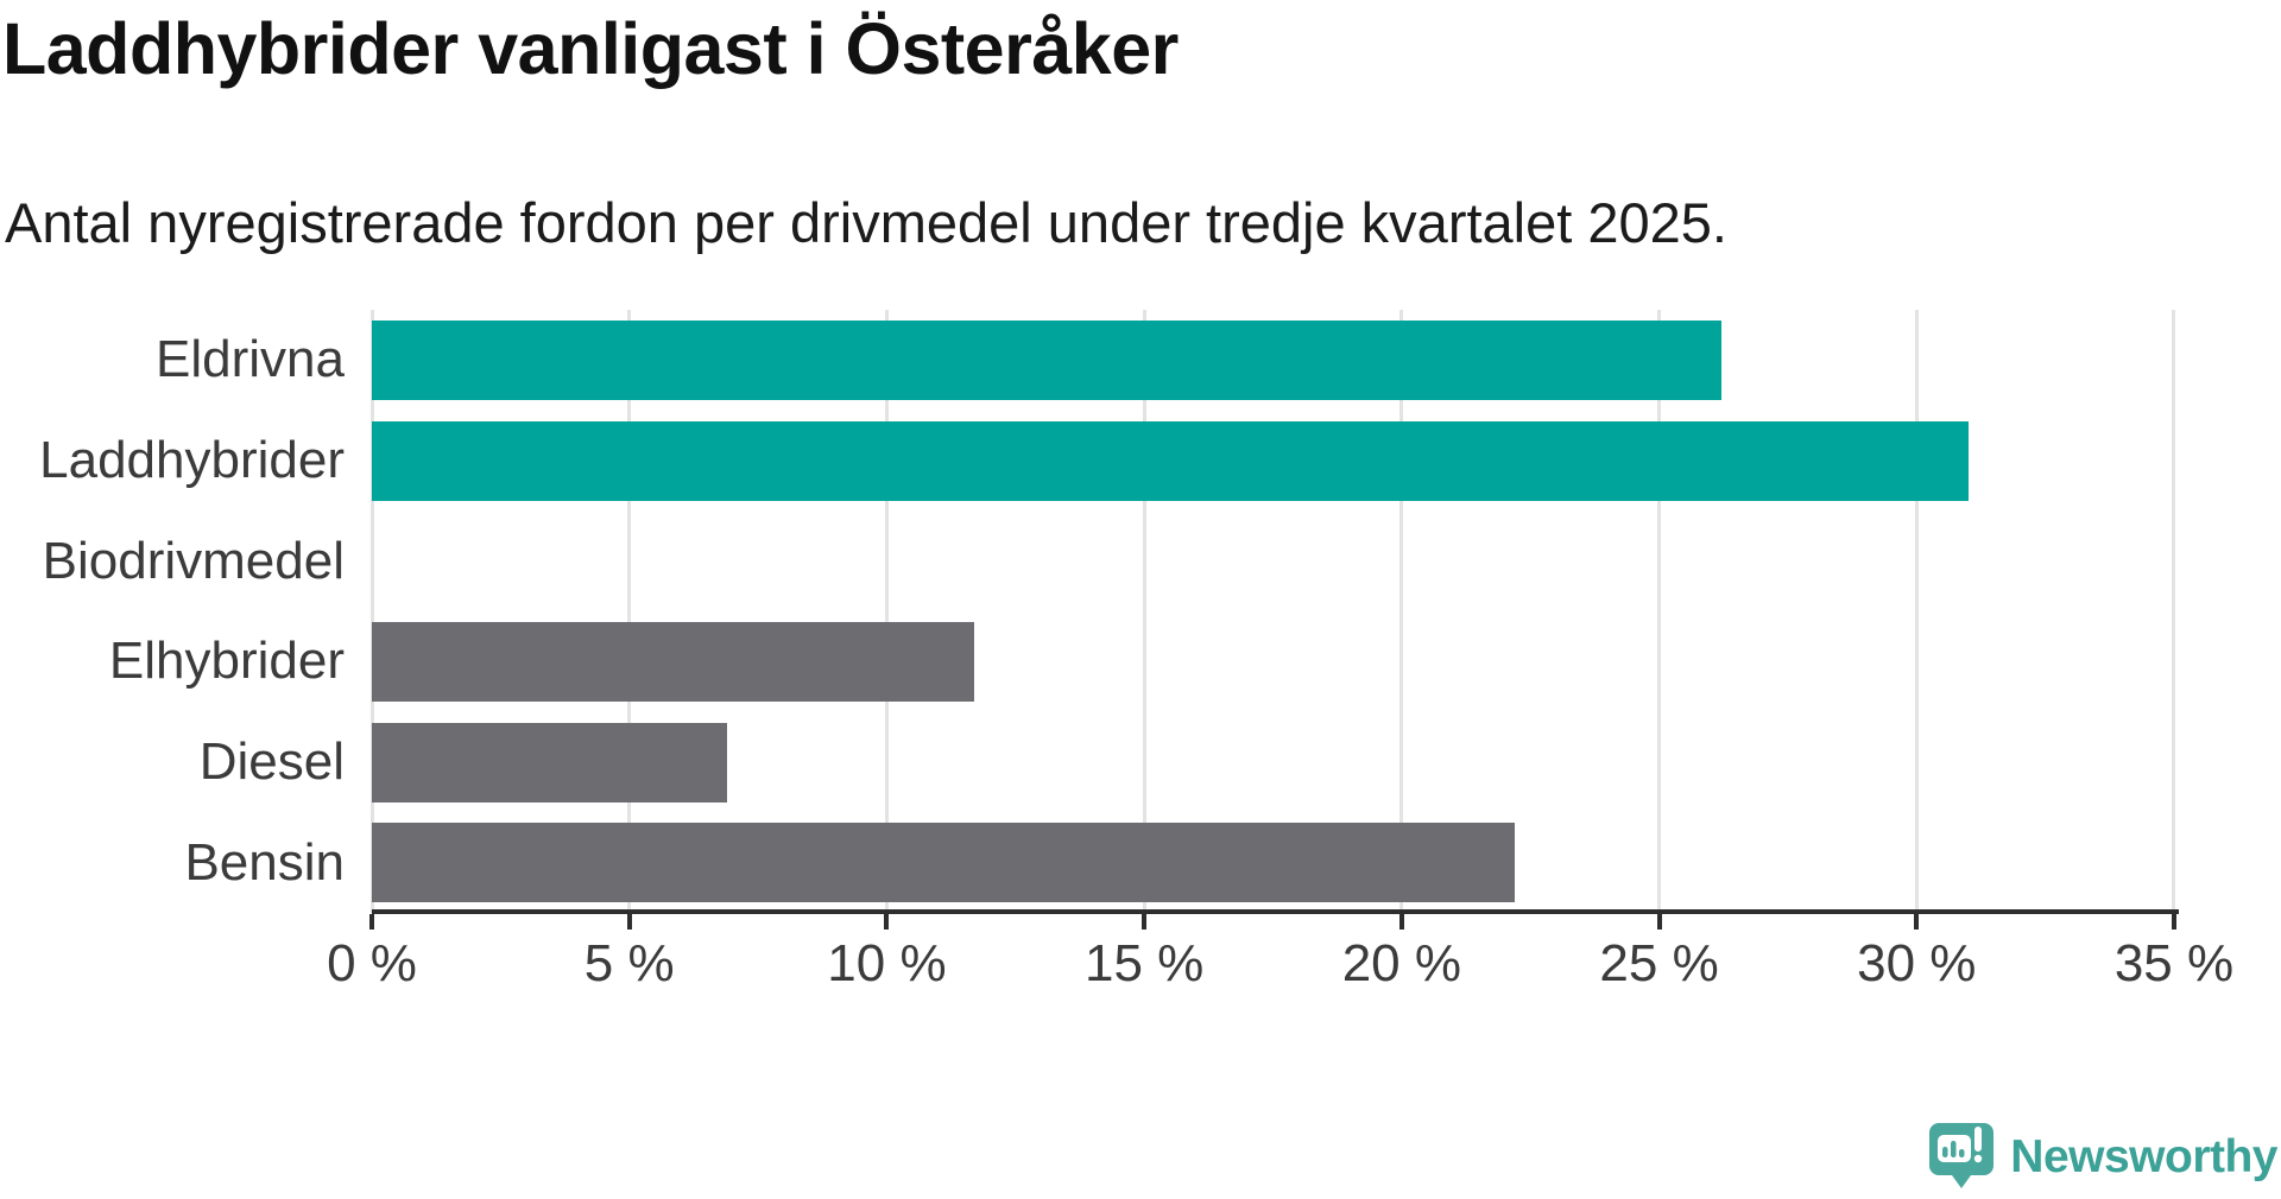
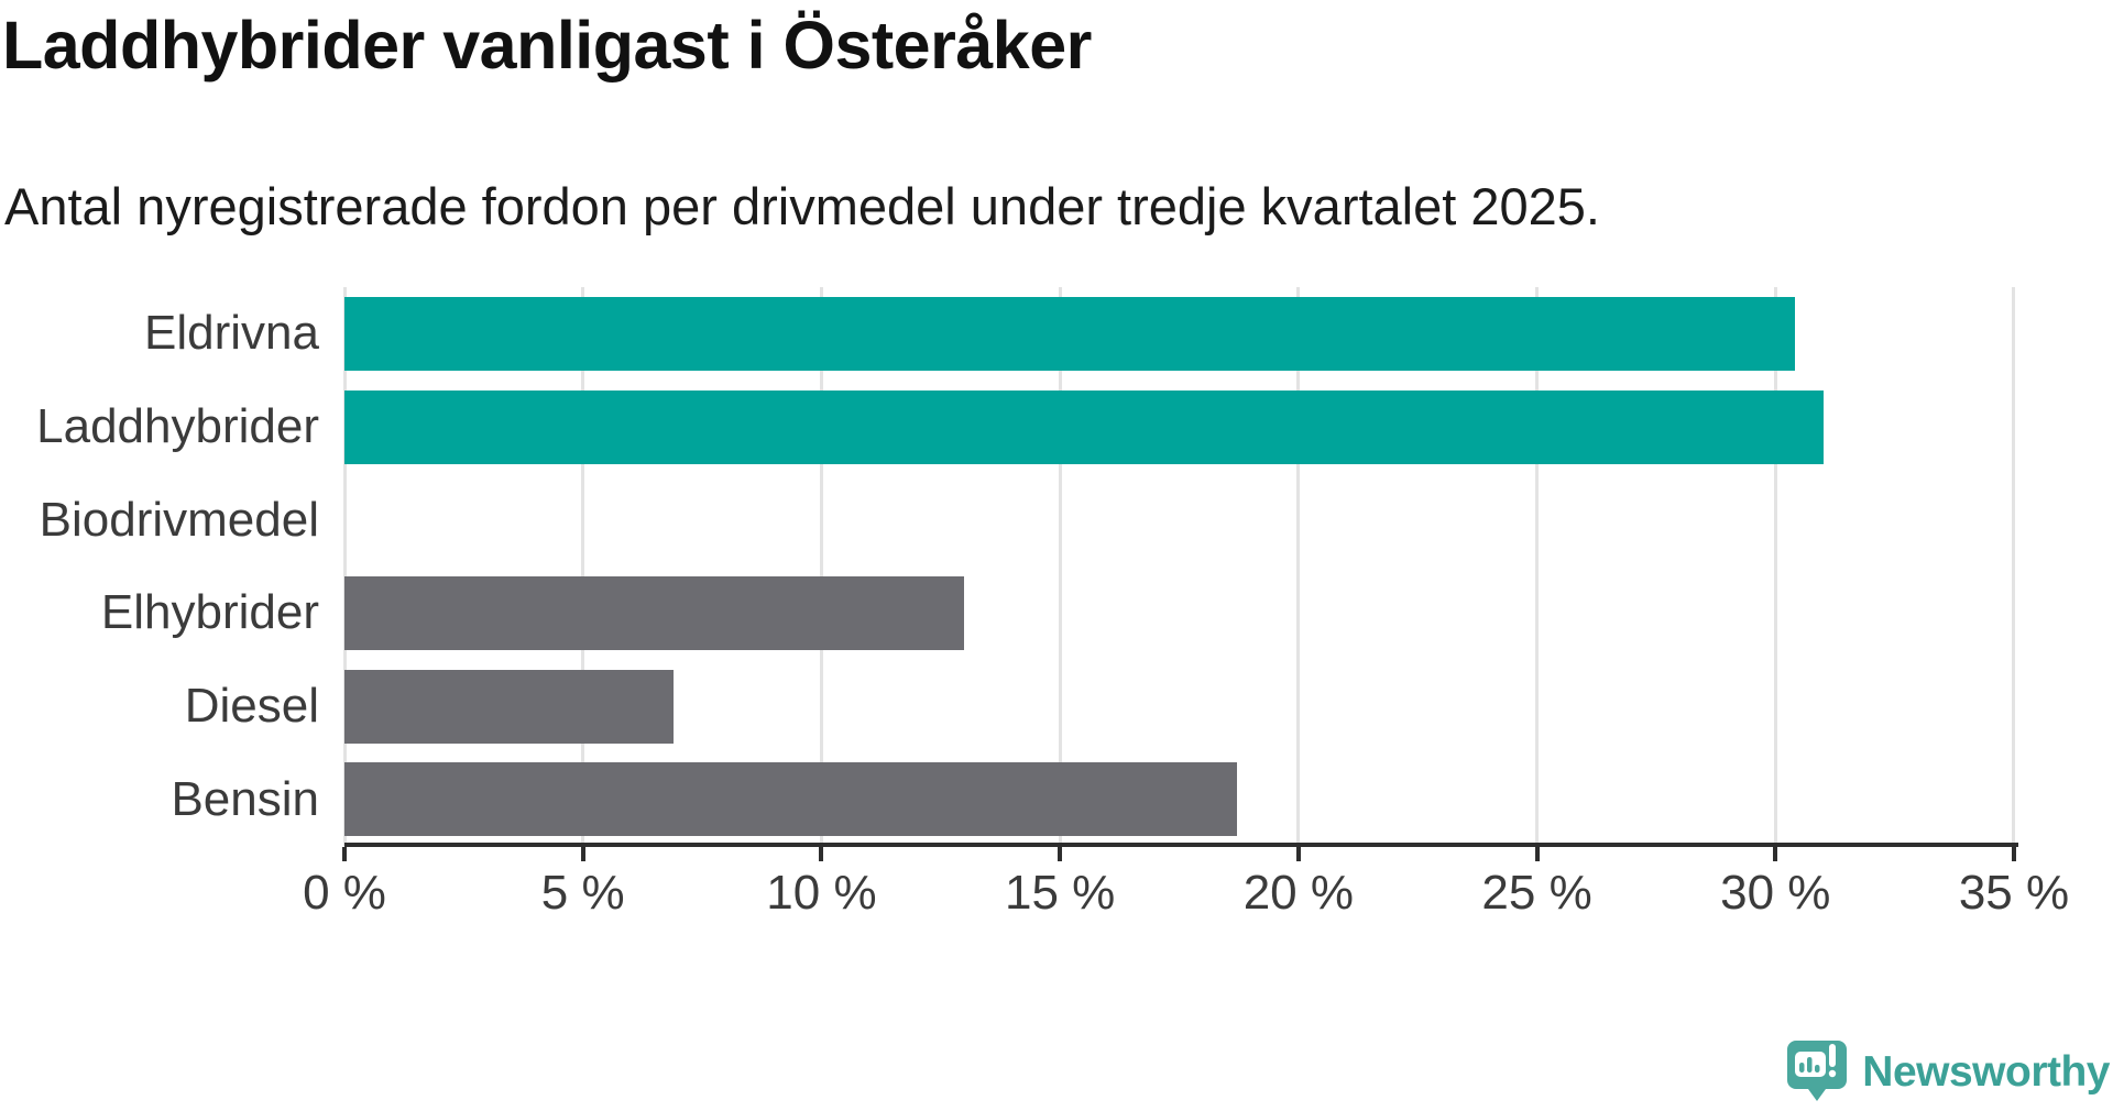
Eldrivna: 26.2% -> 30.4%
Elhybrider: 11.7% -> 13.0%
Bensin: 22.2% -> 18.7%
